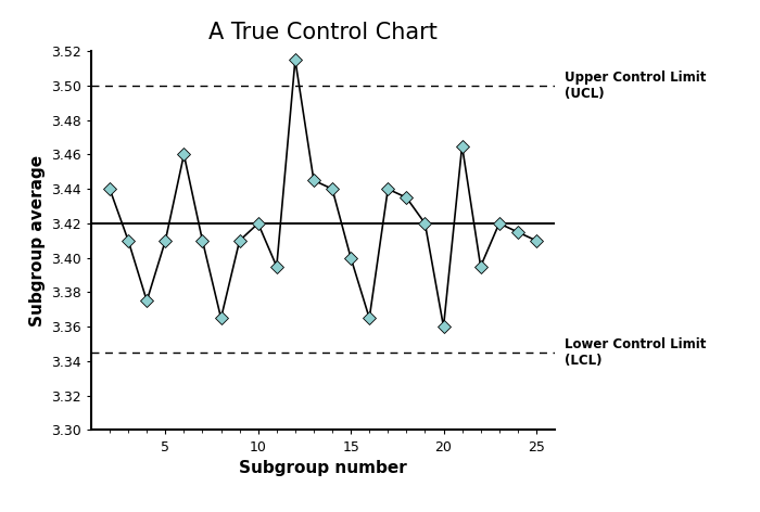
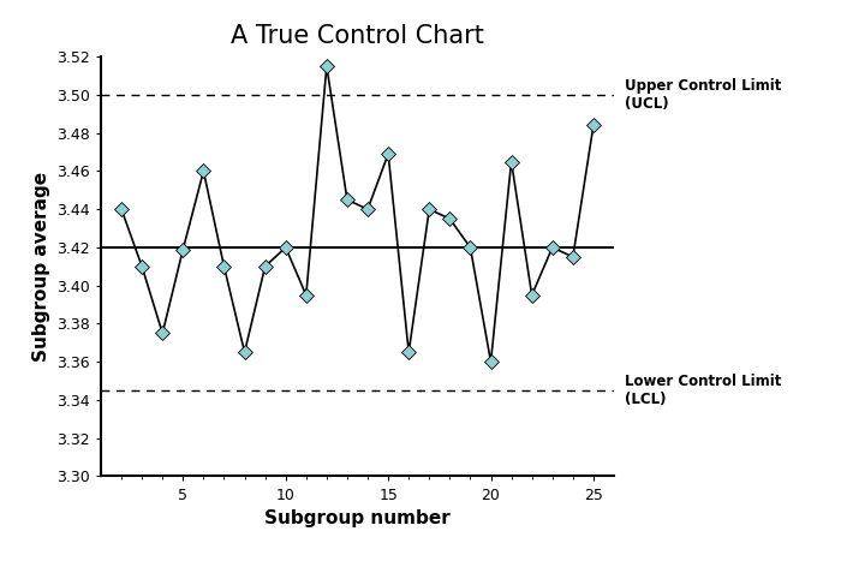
5: 3.410 -> 3.419
15: 3.400 -> 3.469
25: 3.410 -> 3.484
